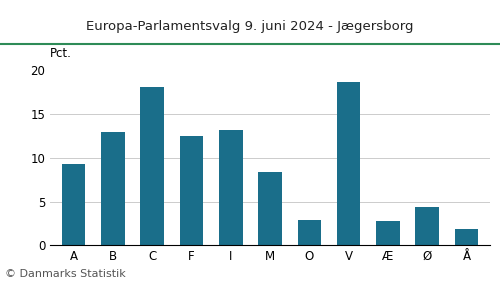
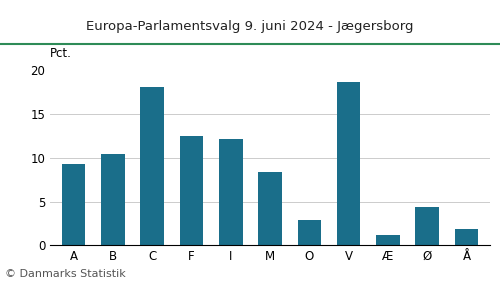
B: 13.0 -> 10.5
I: 13.2 -> 12.2
Æ: 2.8 -> 1.2
